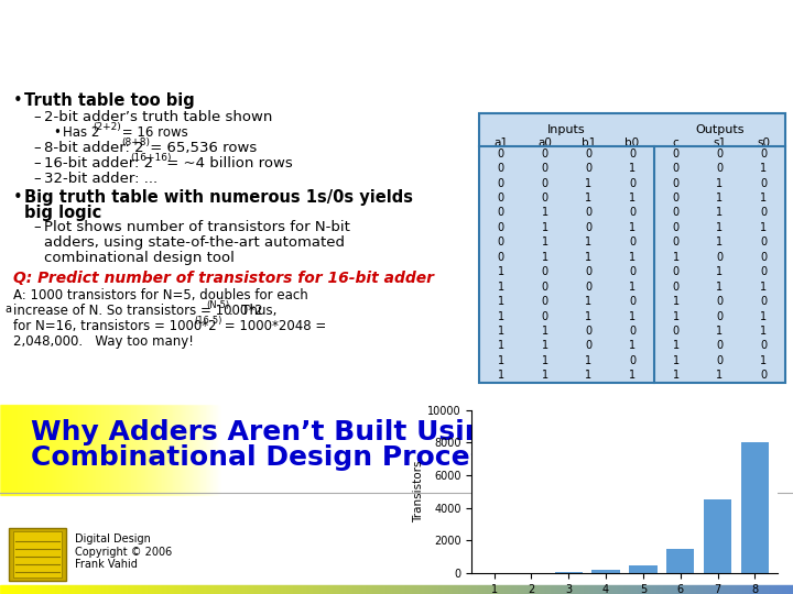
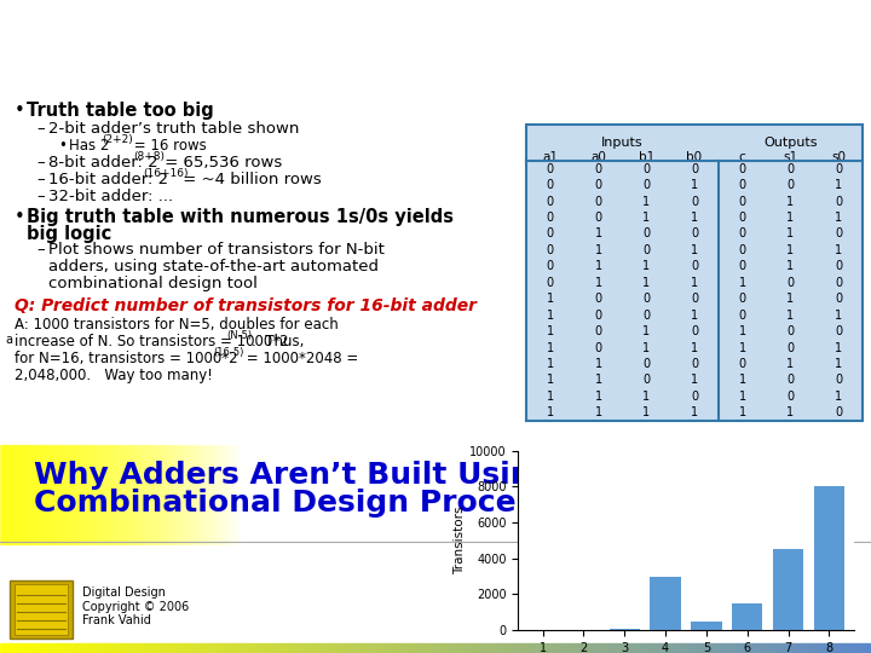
4: 200 -> 3000
